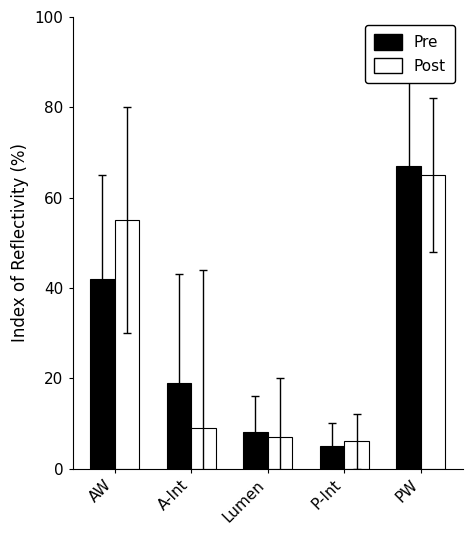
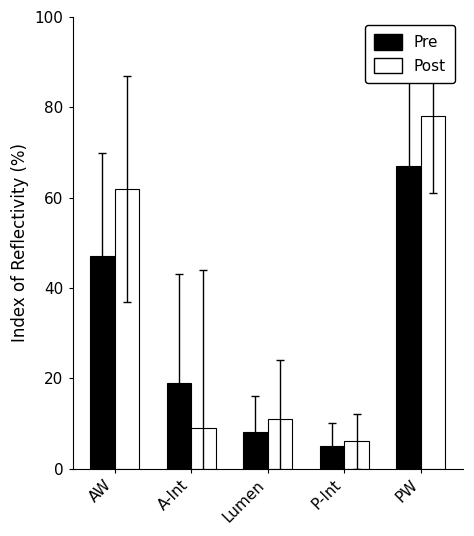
Pre/AW: 42 -> 47
Post/AW: 55 -> 62
Post/Lumen: 7 -> 11
Post/PW: 65 -> 78
